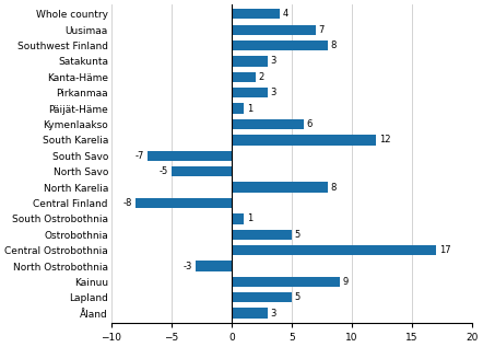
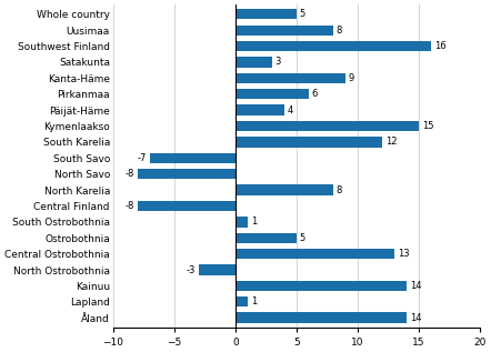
Whole country: 4 -> 5
Uusimaa: 7 -> 8
Southwest Finland: 8 -> 16
Kanta-Häme: 2 -> 9
Pirkanmaa: 3 -> 6
Päijät-Häme: 1 -> 4
Kymenlaakso: 6 -> 15
North Savo: -5 -> -8
Central Ostrobothnia: 17 -> 13
Kainuu: 9 -> 14
Lapland: 5 -> 1
Åland: 3 -> 14
